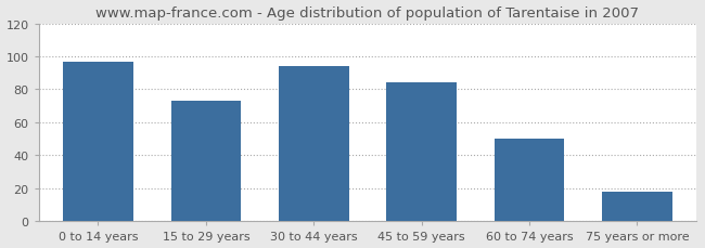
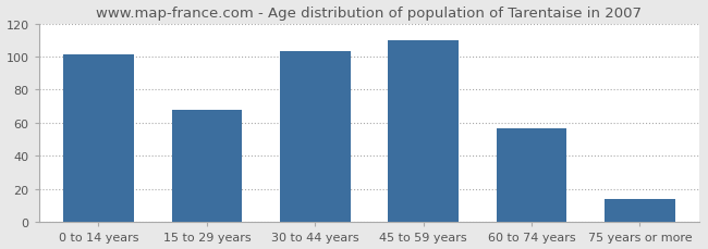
0 to 14 years: 97 -> 101
15 to 29 years: 73 -> 68
30 to 44 years: 94 -> 103
45 to 59 years: 84 -> 110
60 to 74 years: 50 -> 57
75 years or more: 18 -> 14
